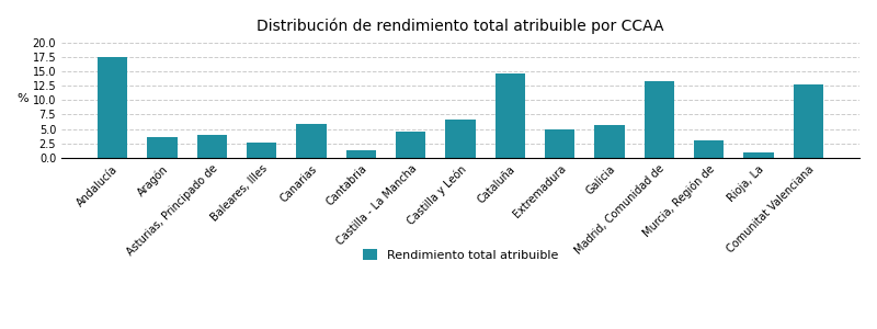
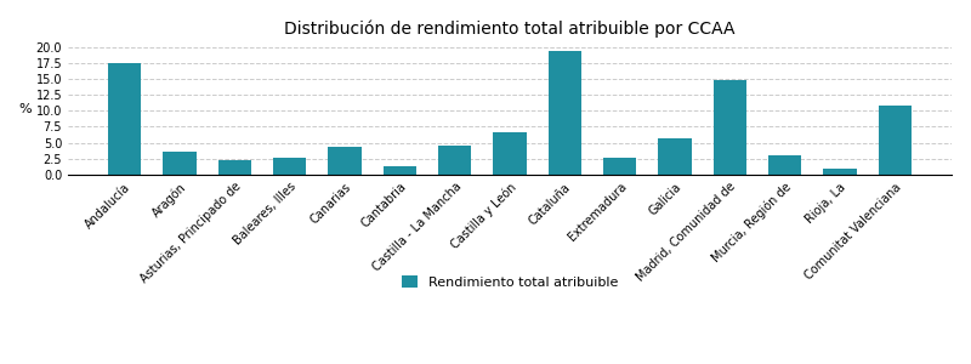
Asturias, Principado de: 4.0 -> 2.3
Canarias: 5.8 -> 4.3
Cataluña: 14.6 -> 19.3
Extremadura: 5.0 -> 2.6
Madrid, Comunidad de: 13.2 -> 14.8
Comunitat Valenciana: 12.8 -> 10.9
